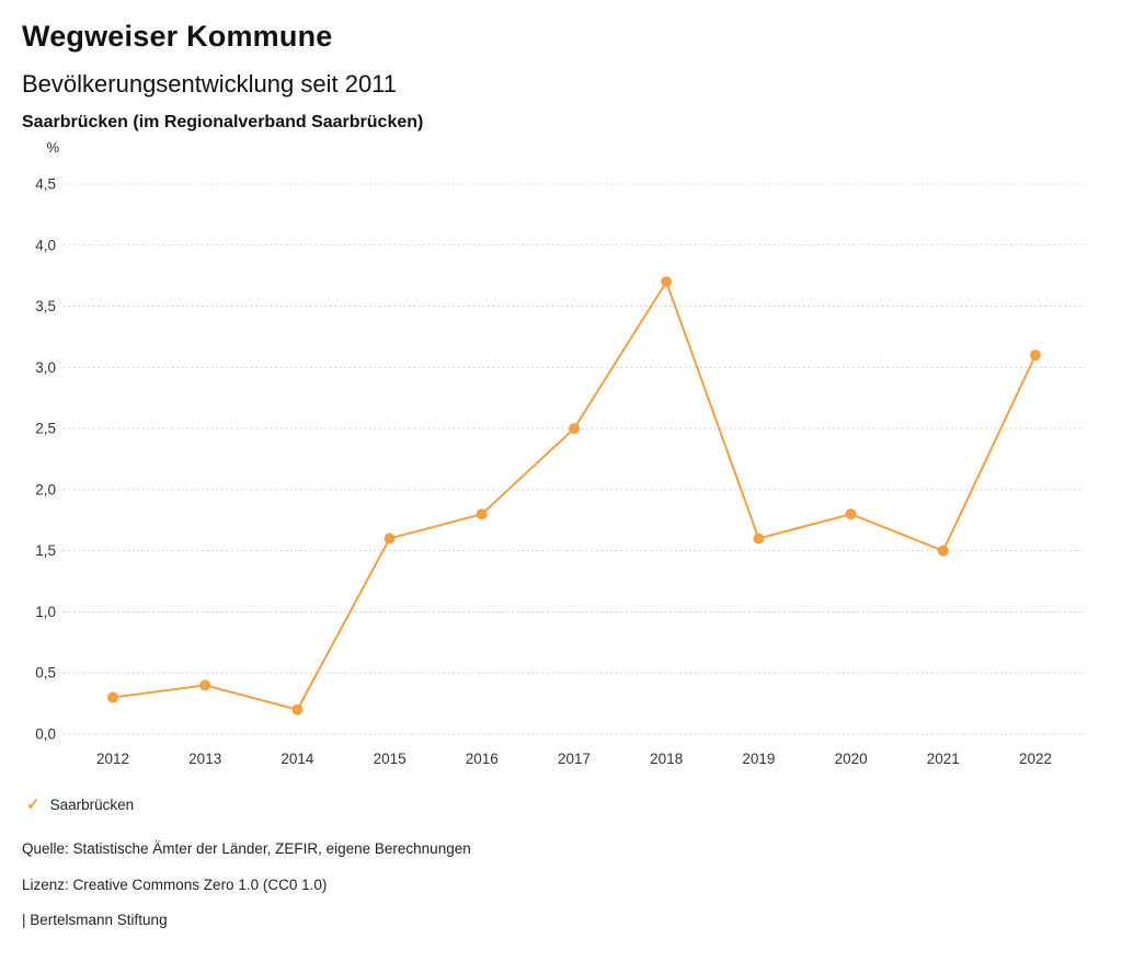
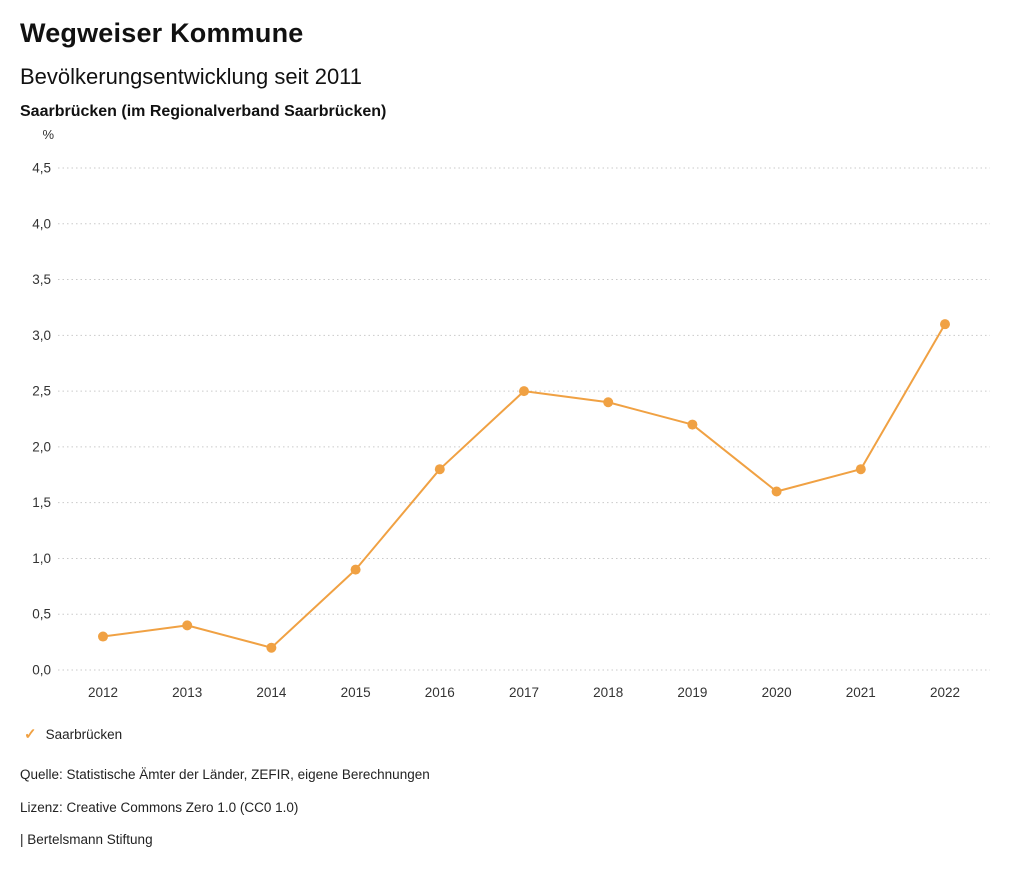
2015: 1,6 -> 0,9
2018: 3,7 -> 2,4
2019: 1,6 -> 2,2
2020: 1,8 -> 1,6
2021: 1,5 -> 1,8
